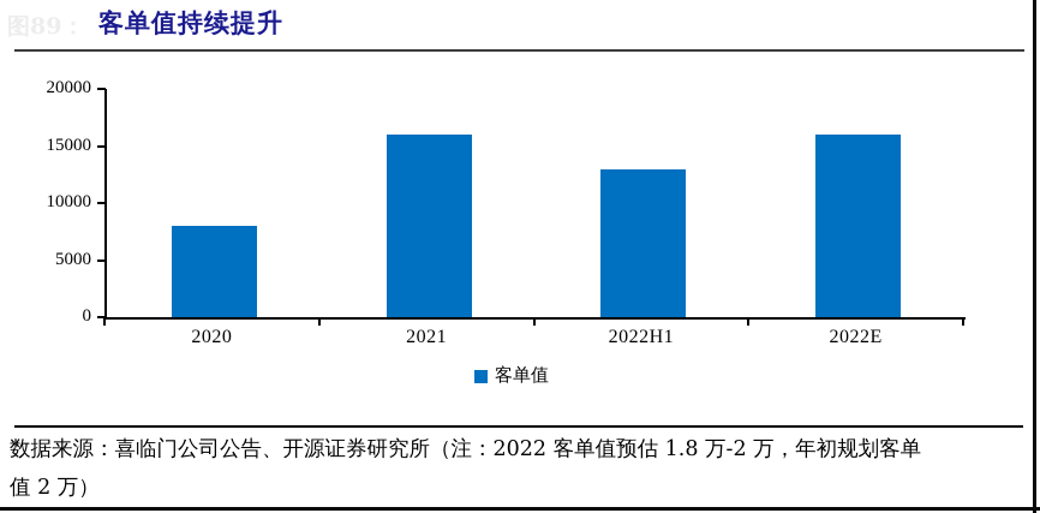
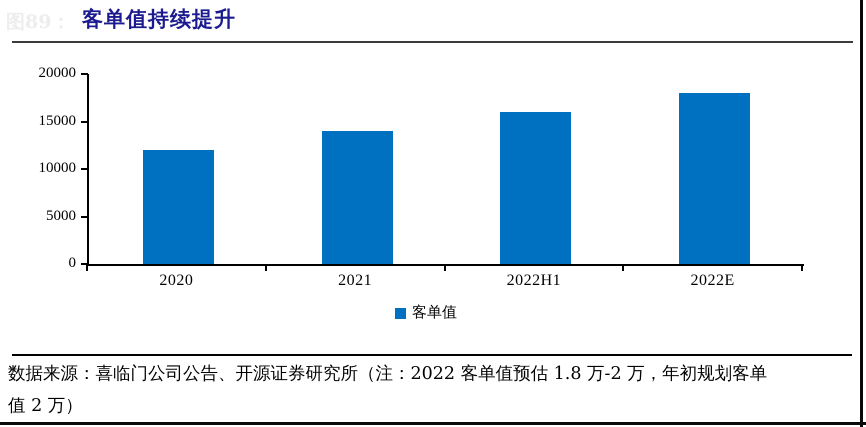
2020: 8000 -> 12000
2021: 16000 -> 14000
2022H1: 13000 -> 16000
2022E: 16000 -> 18000
